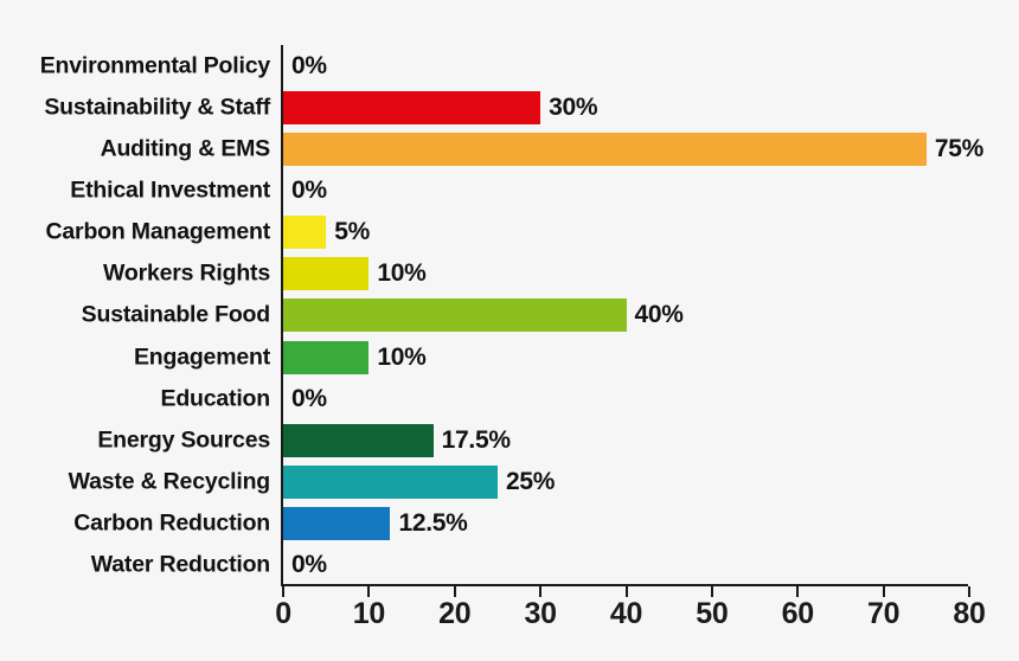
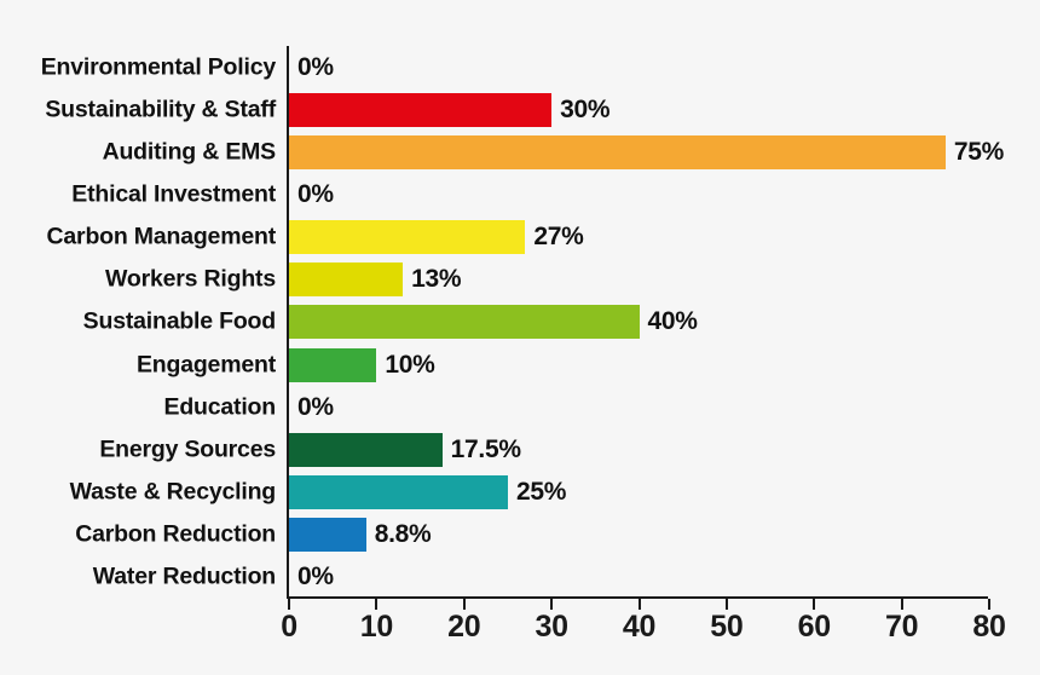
Carbon Management: 5% -> 27%
Workers Rights: 10% -> 13%
Carbon Reduction: 12.5% -> 8.8%
